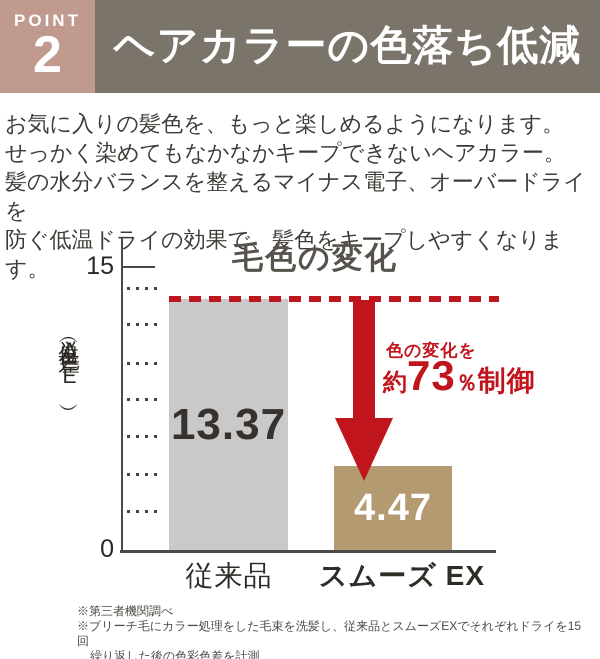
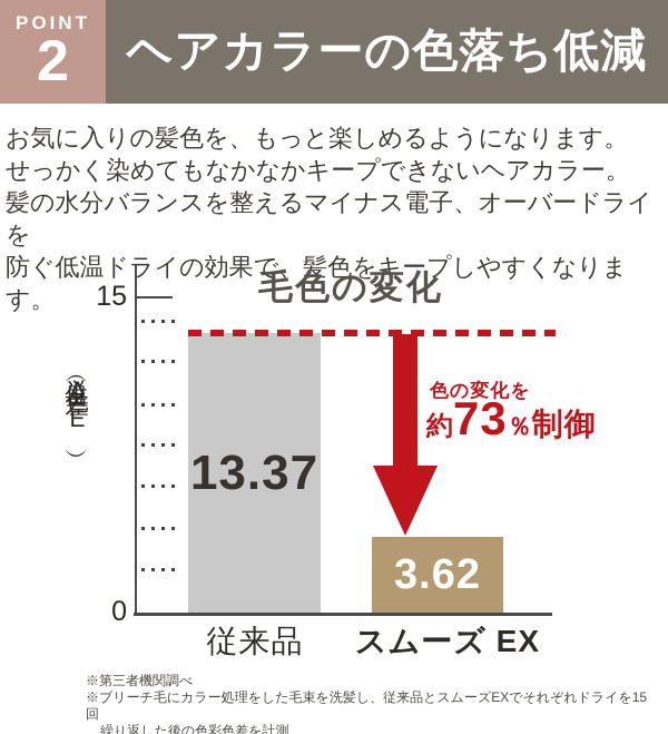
スムーズ EX: 4.47 -> 3.62
